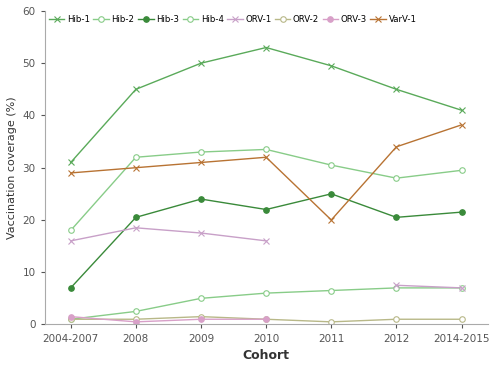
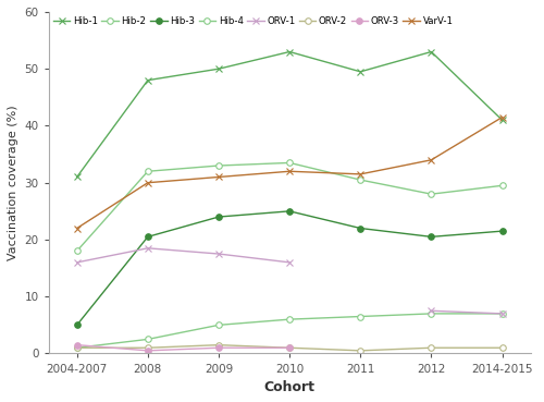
Hib-3/2004-2007: 7.0 -> 5.0
VarV-1/2004-2007: 29.0 -> 22.0
Hib-1/2008: 45.0 -> 48.0
Hib-3/2010: 22.0 -> 25.0
Hib-3/2011: 25.0 -> 22.0
VarV-1/2011: 20.0 -> 31.5
Hib-1/2012: 45.0 -> 53.0
VarV-1/2014-2015: 38.2 -> 41.5
